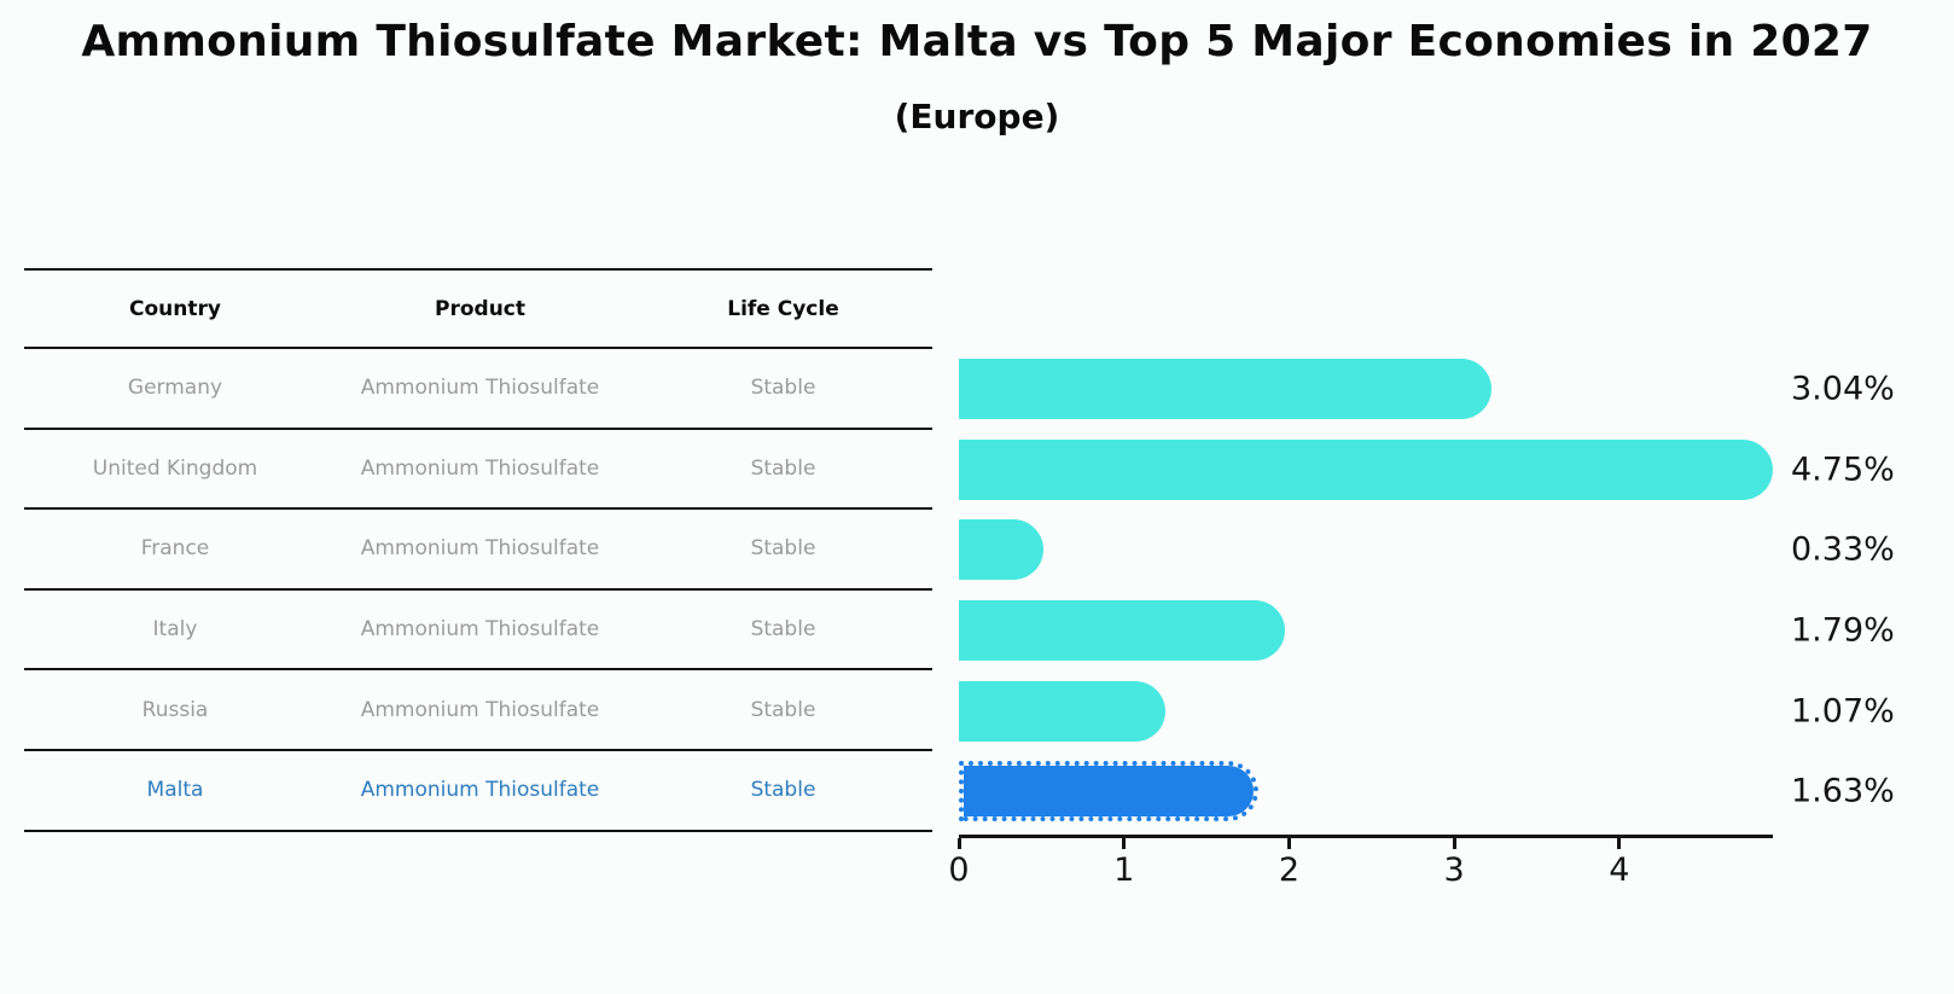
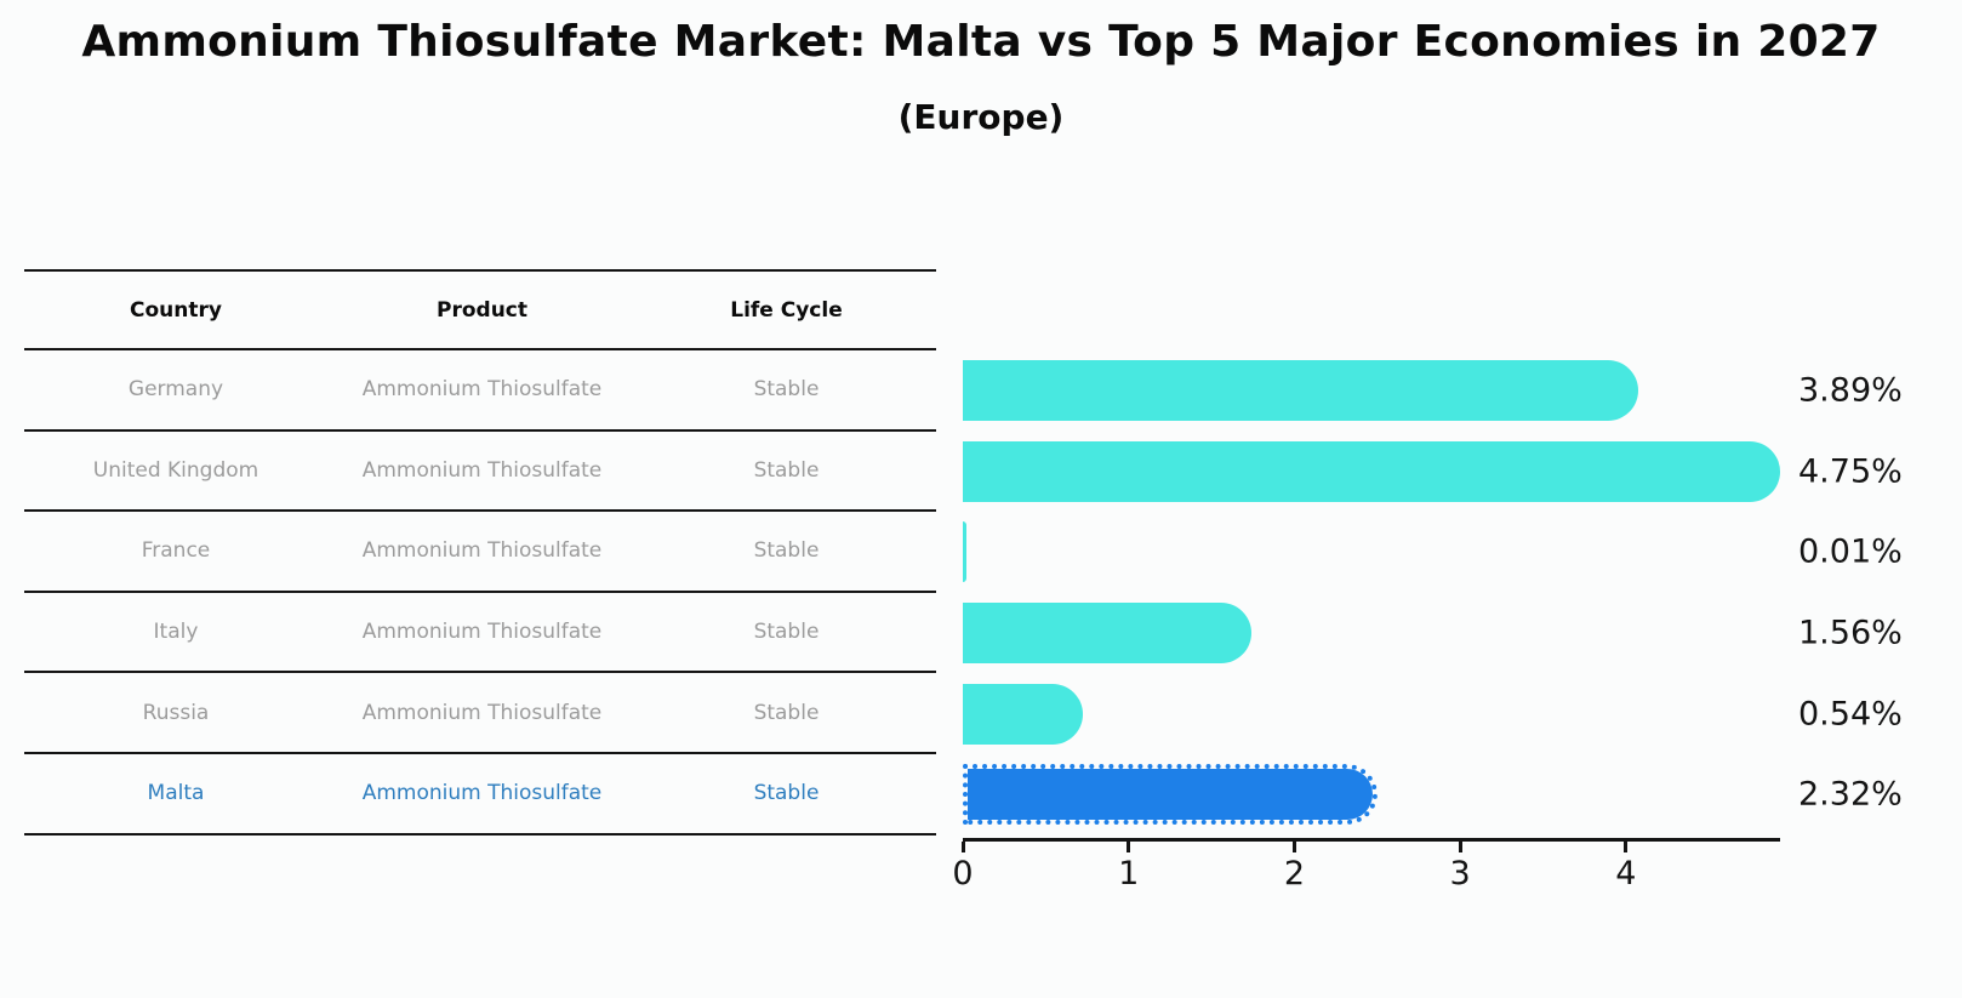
Germany: 3.04% -> 3.89%
France: 0.33% -> 0.01%
Italy: 1.79% -> 1.56%
Russia: 1.07% -> 0.54%
Malta: 1.63% -> 2.32%
